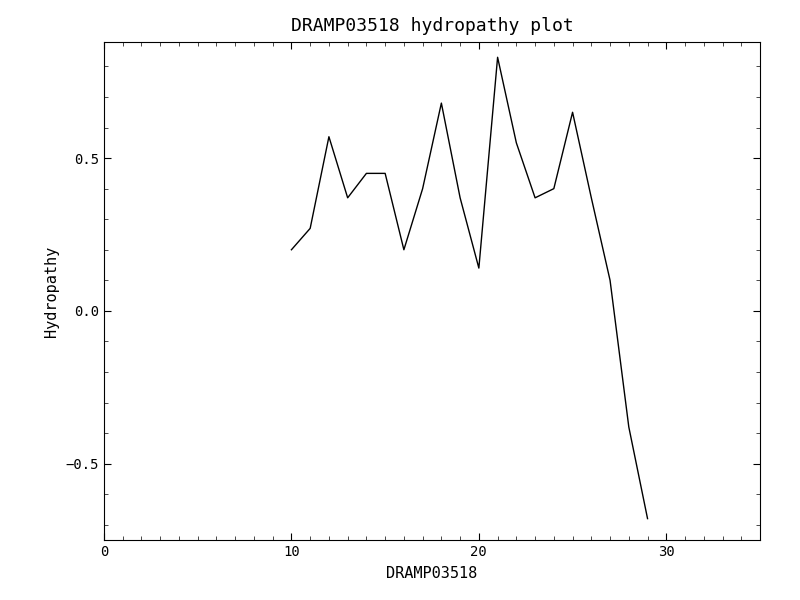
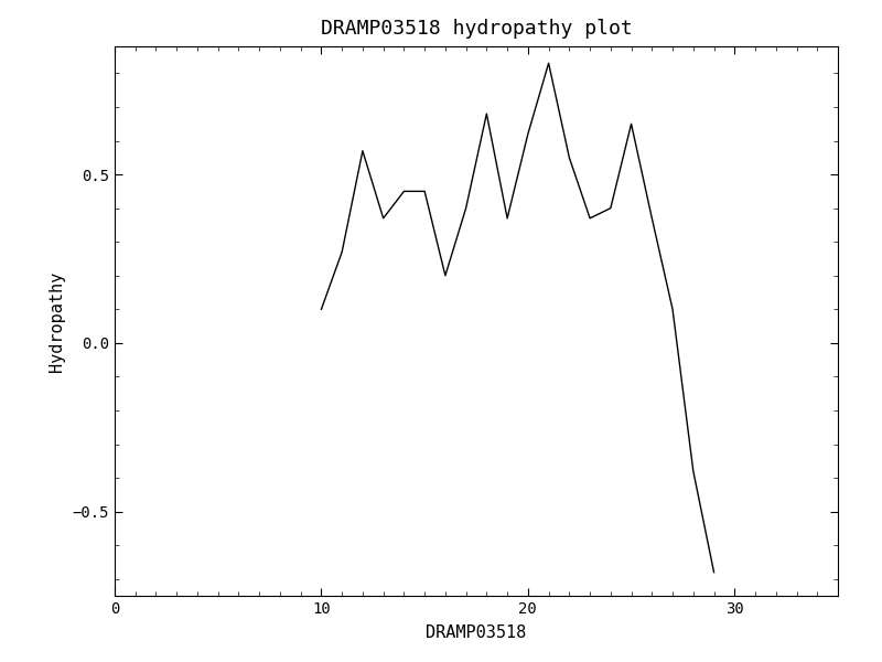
10: 0.20 -> 0.10
20: 0.14 -> 0.62
